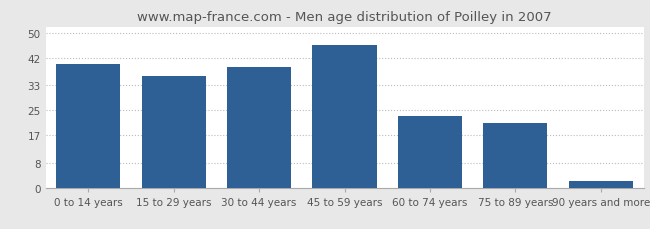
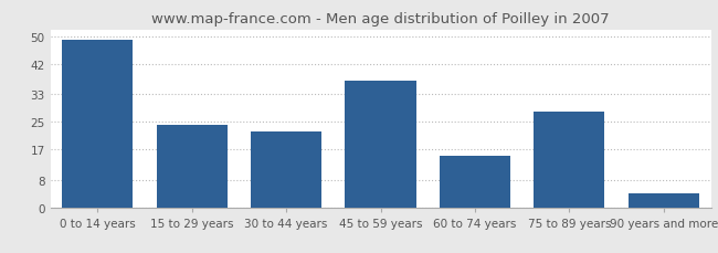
0 to 14 years: 40 -> 49
15 to 29 years: 36 -> 24
30 to 44 years: 39 -> 22
45 to 59 years: 46 -> 37
60 to 74 years: 23 -> 15
75 to 89 years: 21 -> 28
90 years and more: 2 -> 4
